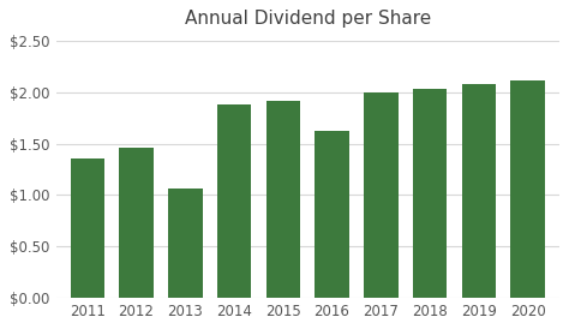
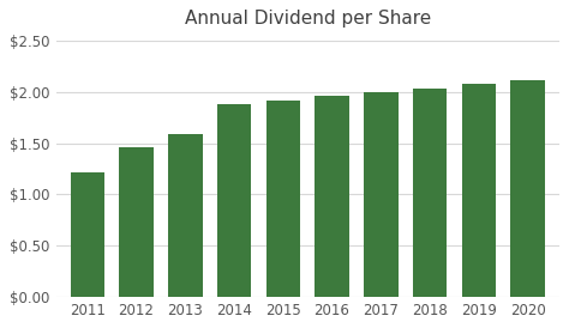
2011: $1.36 -> $1.21
2013: $1.06 -> $1.59
2016: $1.62 -> $1.96
